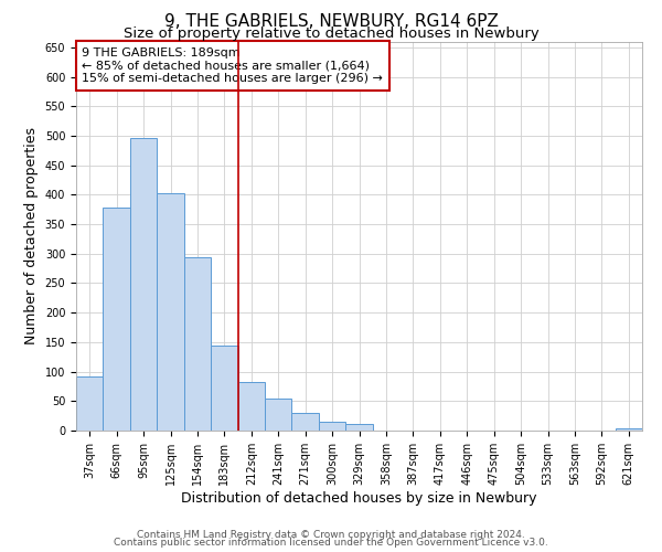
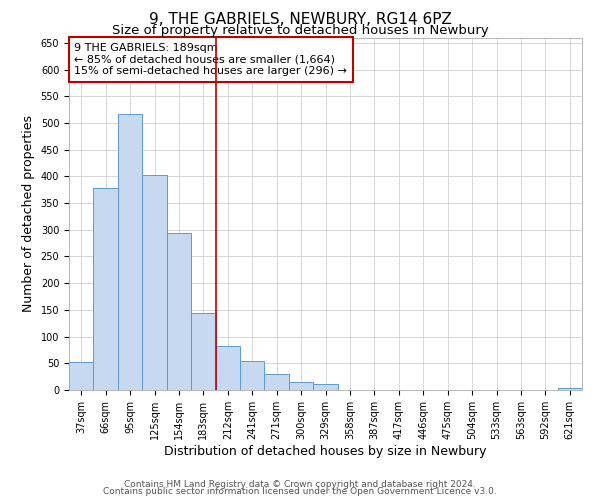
37sqm: 92 -> 52
95sqm: 496 -> 517
